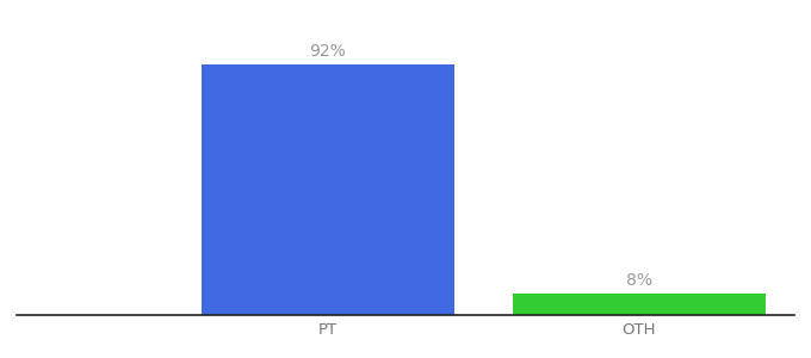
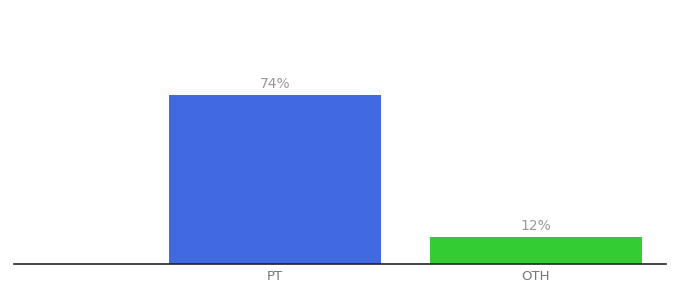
PT: 92% -> 74%
OTH: 8% -> 12%
